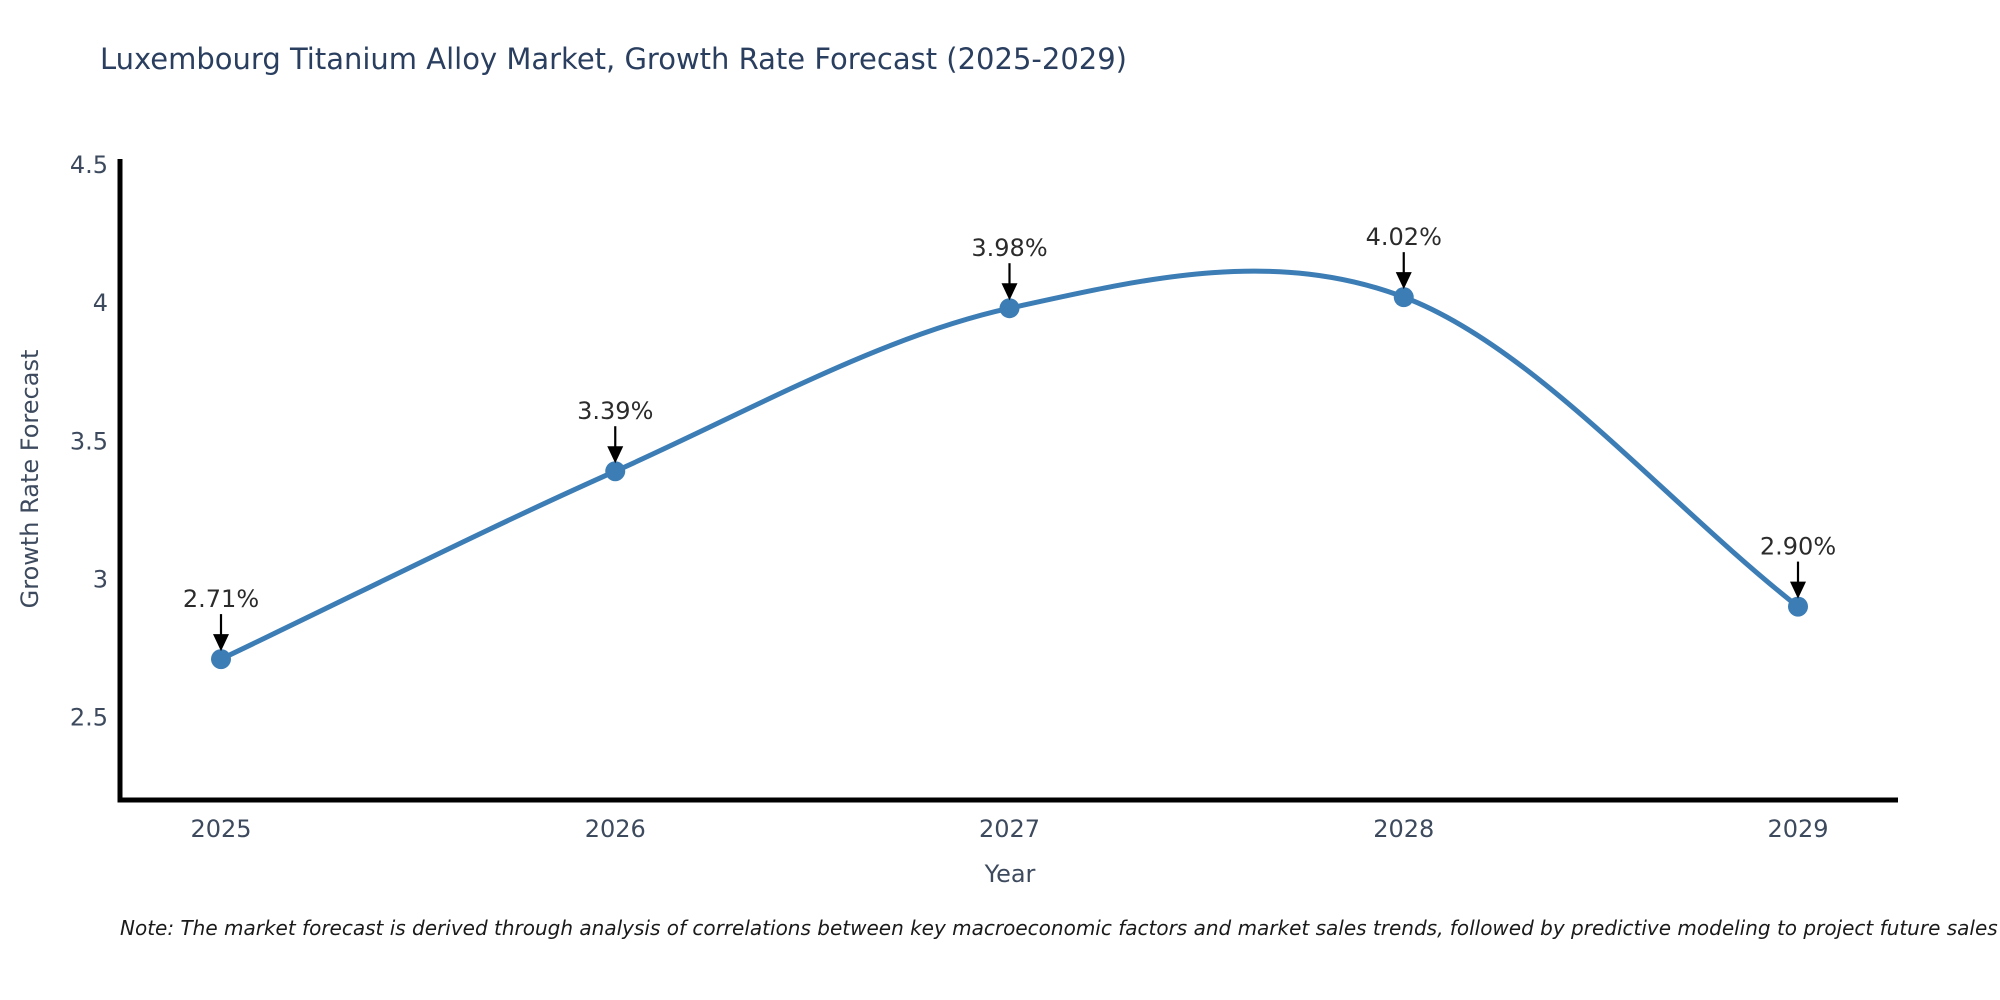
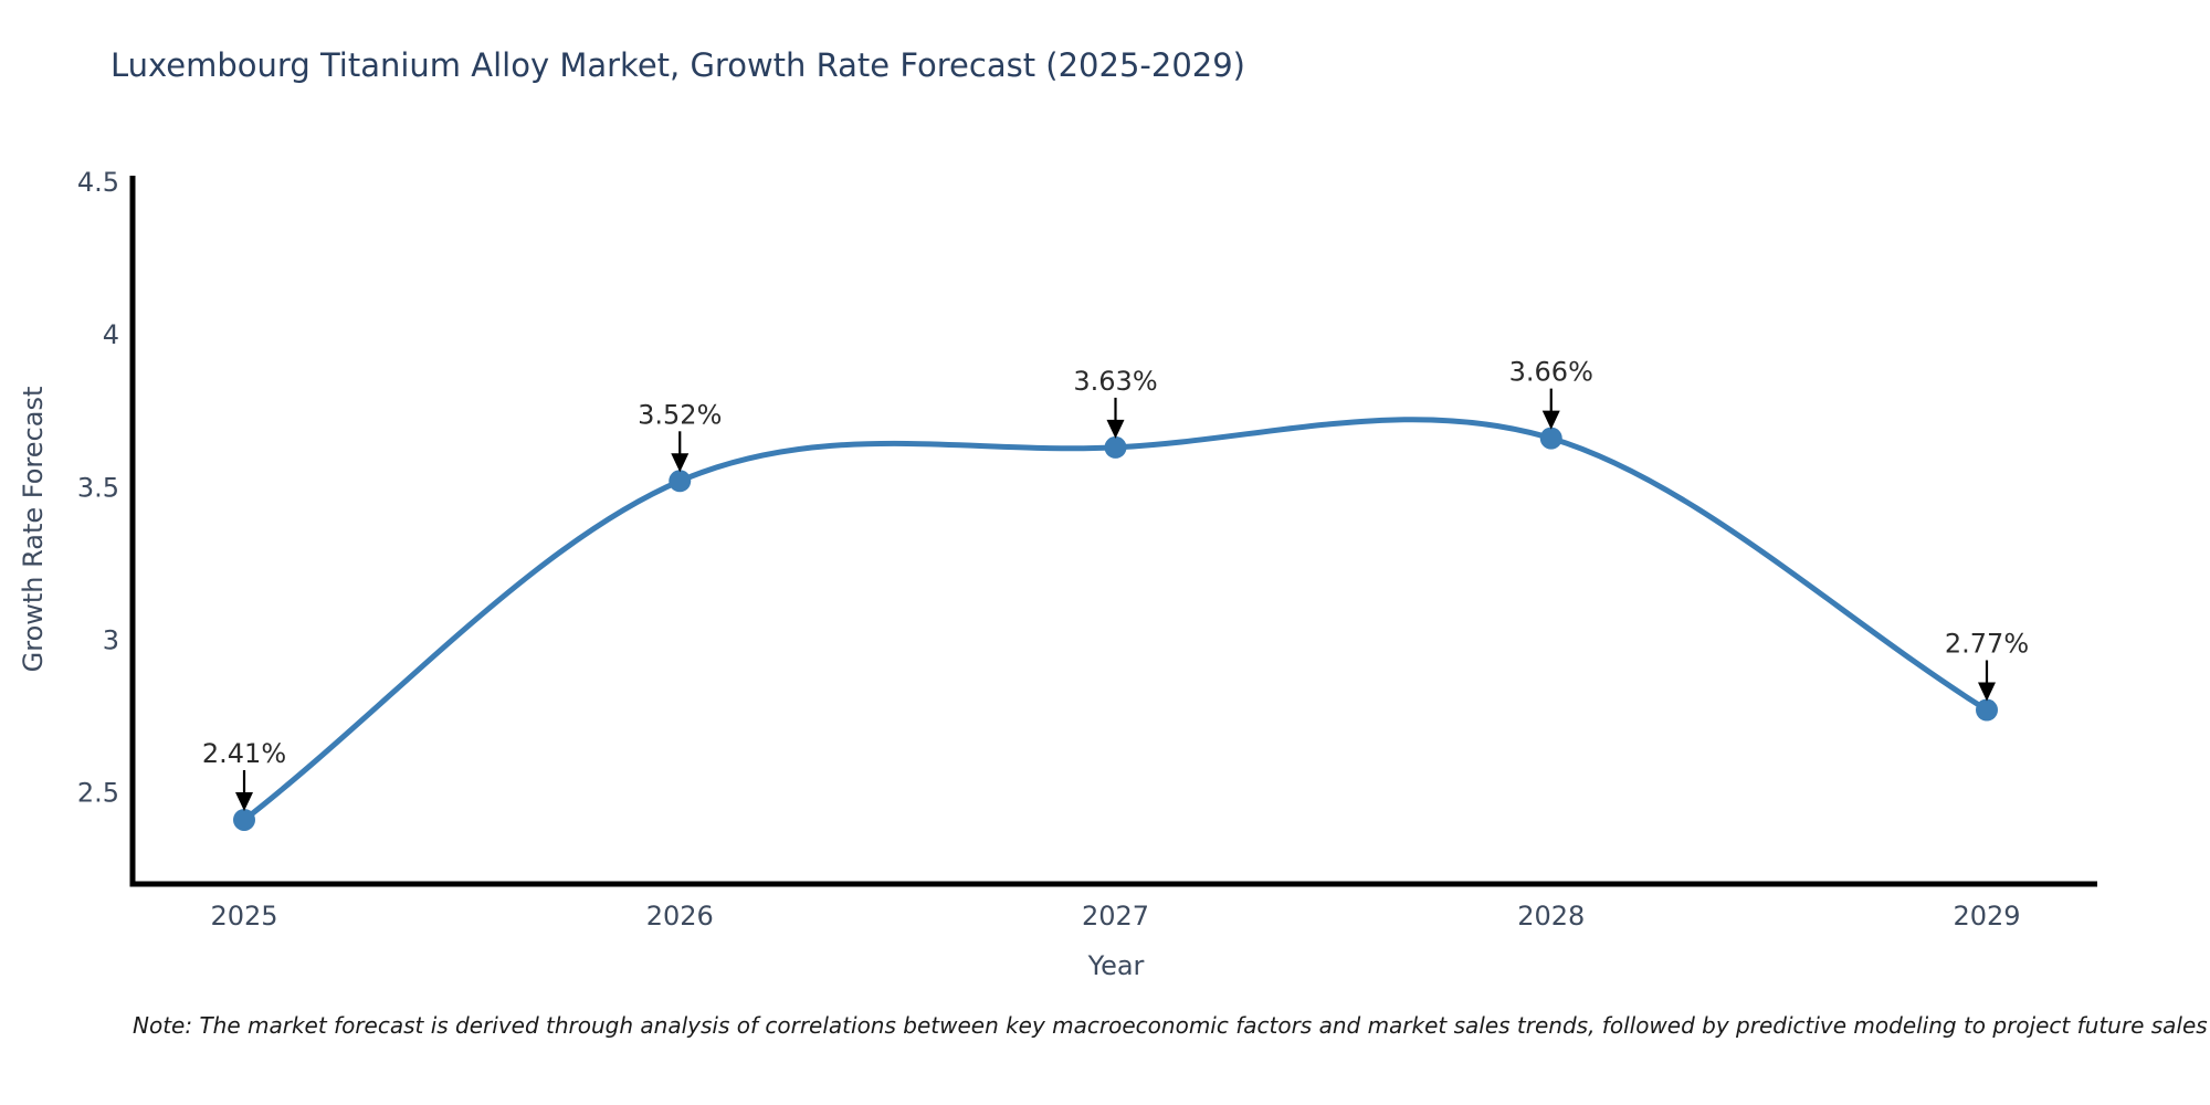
2025: 2.71% -> 2.41%
2026: 3.39% -> 3.52%
2027: 3.98% -> 3.63%
2028: 4.02% -> 3.66%
2029: 2.90% -> 2.77%
